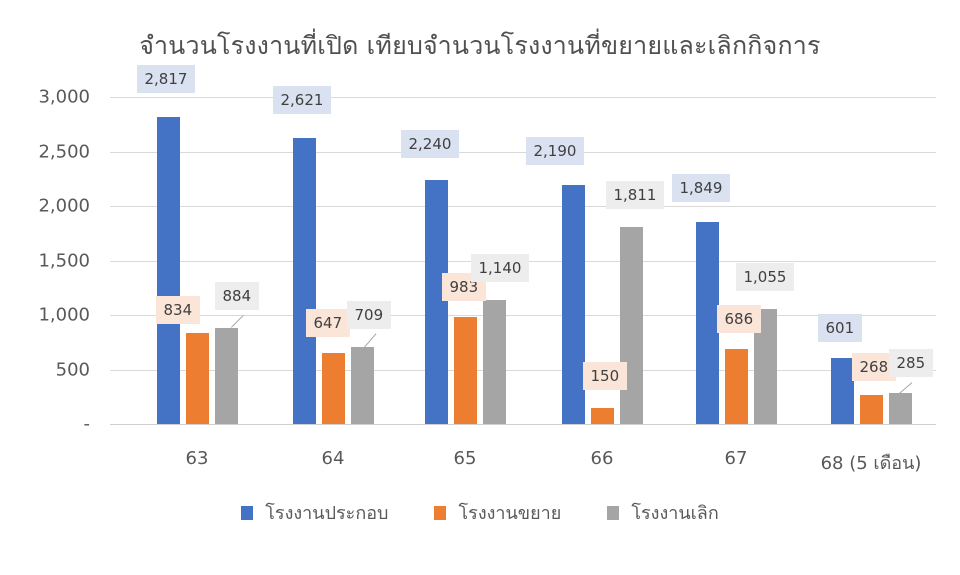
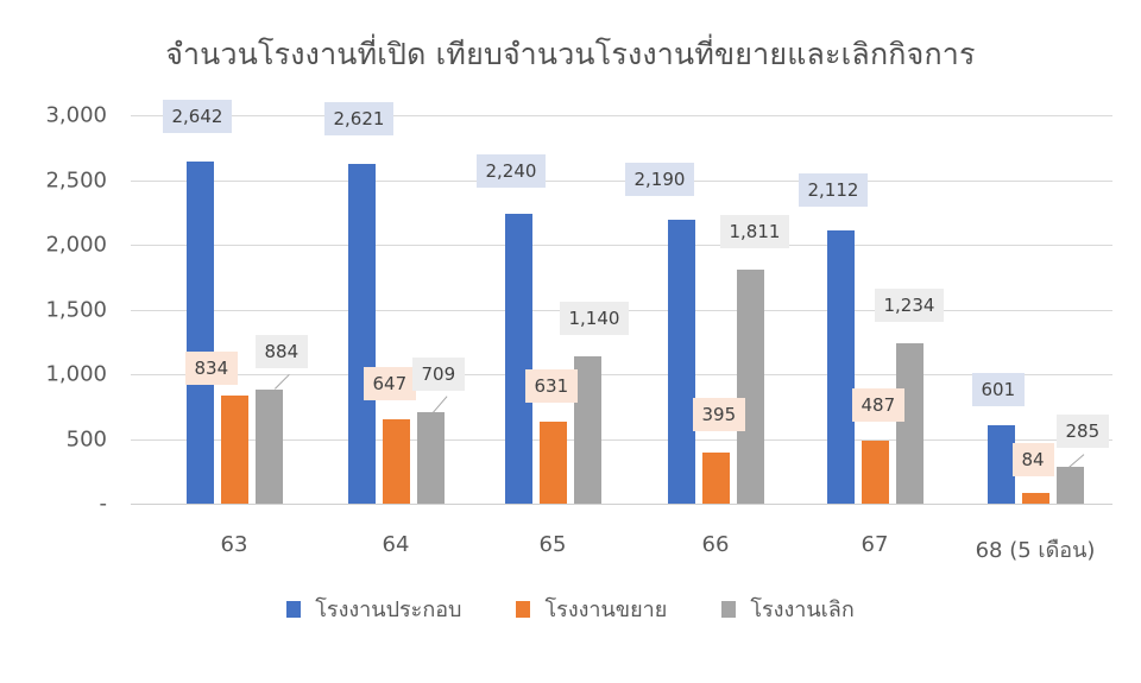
โรงงานประกอบ/63: 2,817 -> 2,642
โรงงานขยาย/65: 983 -> 631
โรงงานขยาย/66: 150 -> 395
โรงงานประกอบ/67: 1,849 -> 2,112
โรงงานขยาย/67: 686 -> 487
โรงงานเลิก/67: 1,055 -> 1,234
โรงงานขยาย/68 (5 เดือน): 268 -> 84
